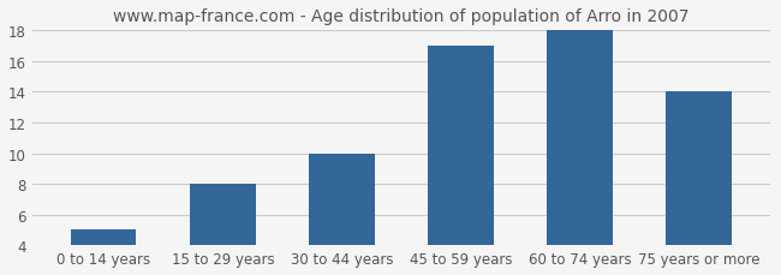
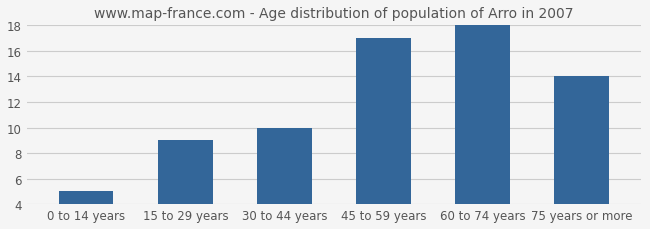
15 to 29 years: 8 -> 9
